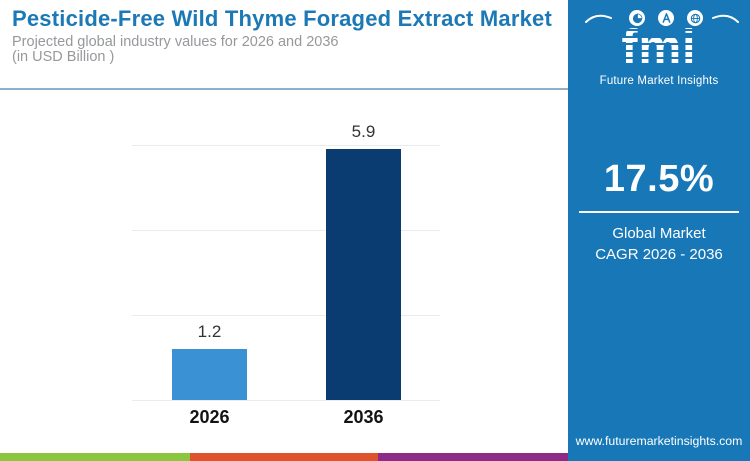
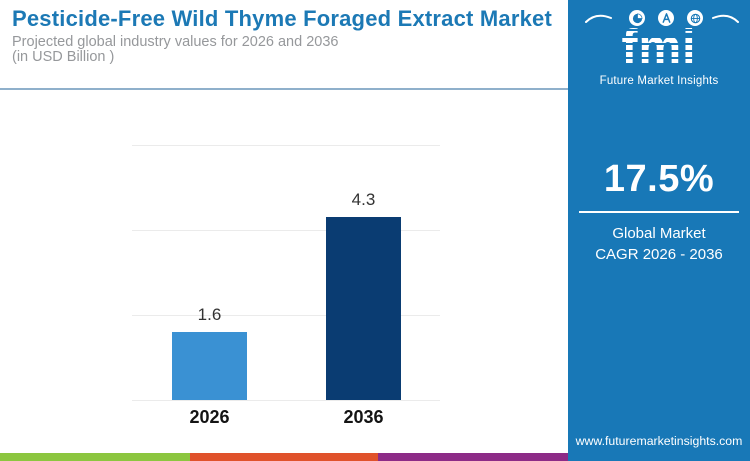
2026: 1.2 -> 1.6
2036: 5.9 -> 4.3
